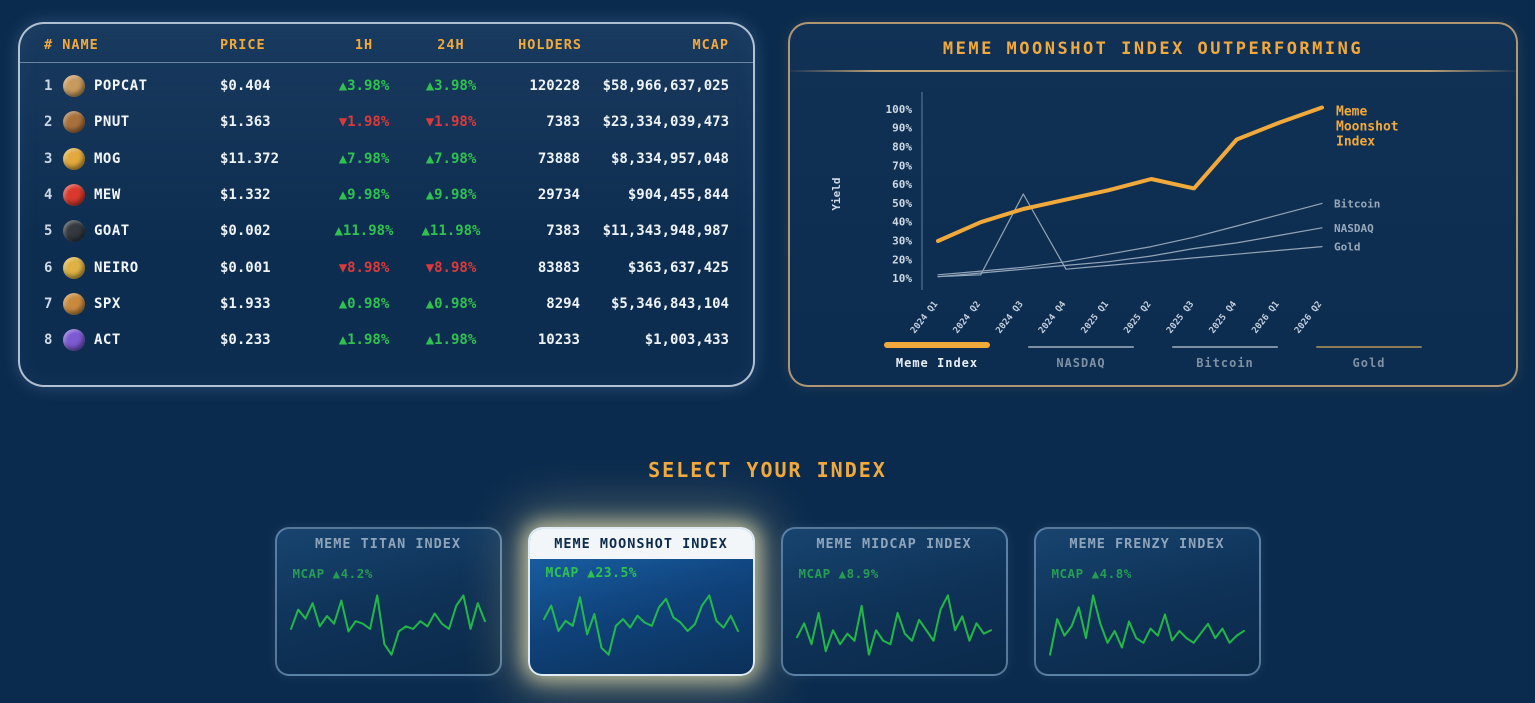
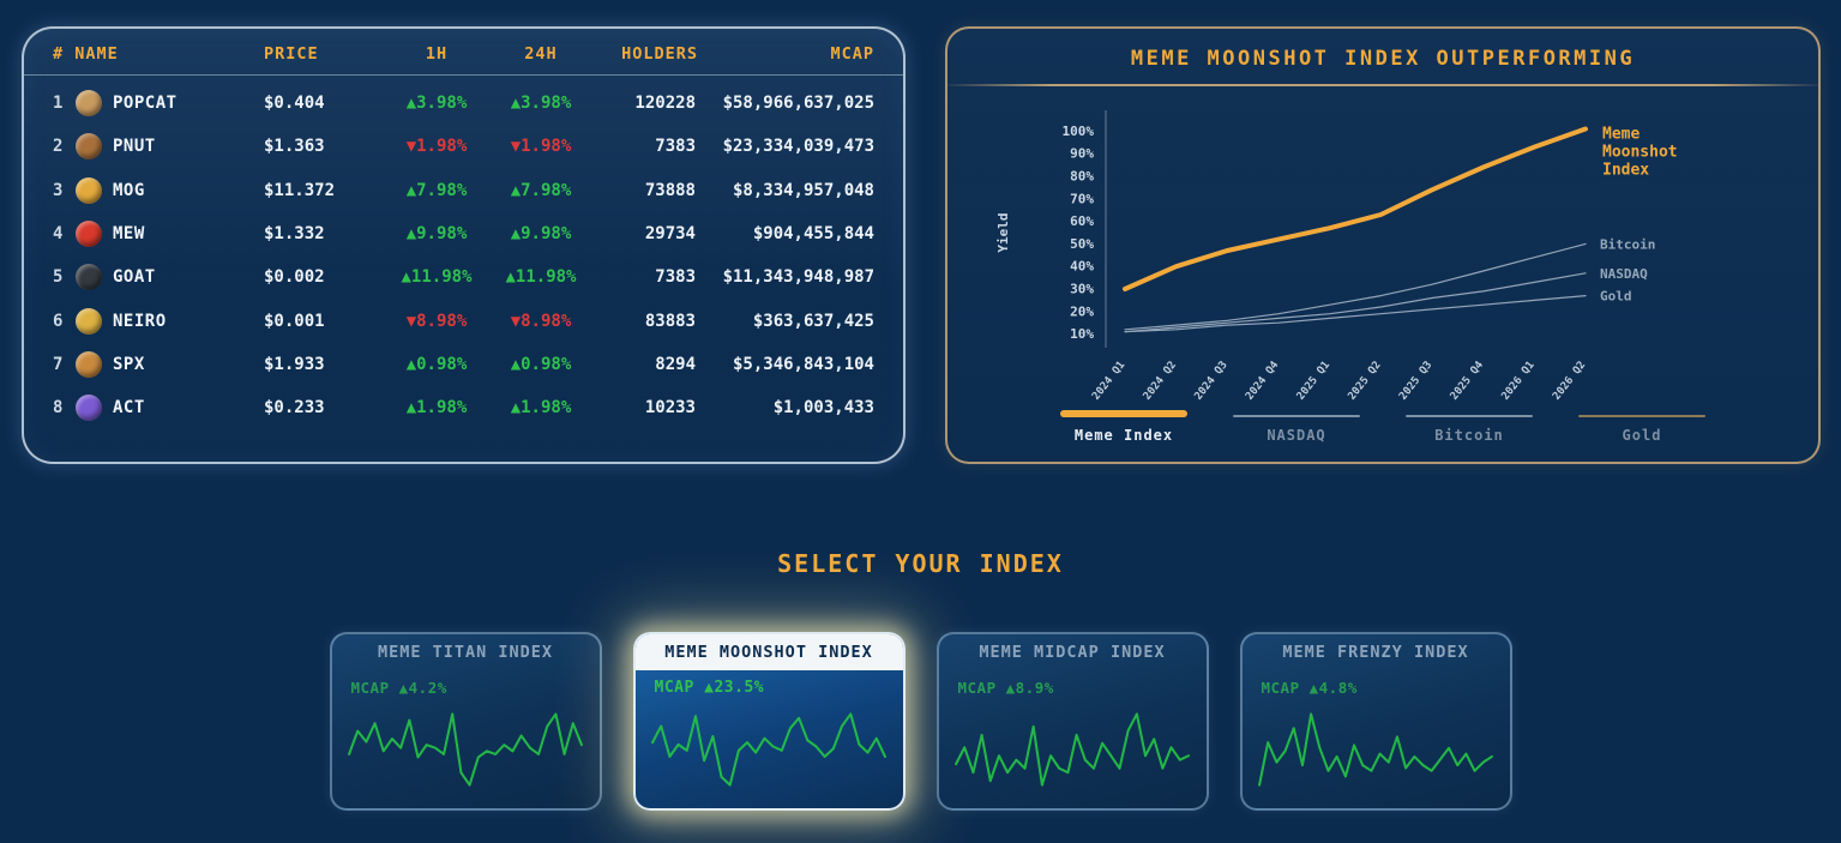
Gold/2024 Q3: 55% -> 14%
Meme Moonshot Index/2025 Q3: 58% -> 74%
